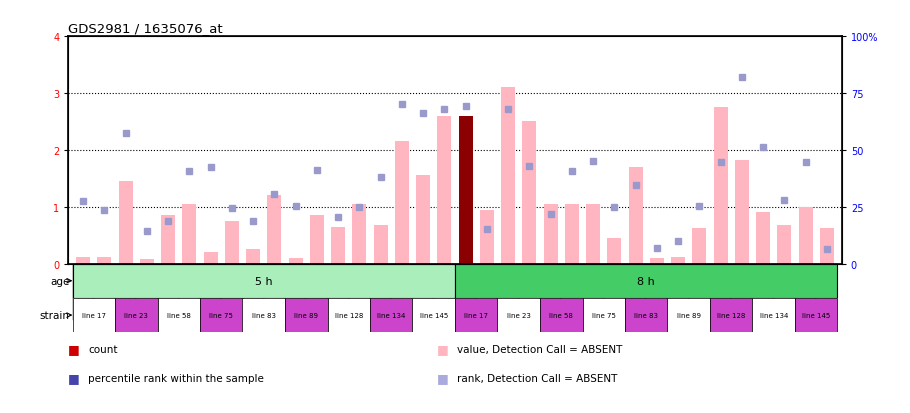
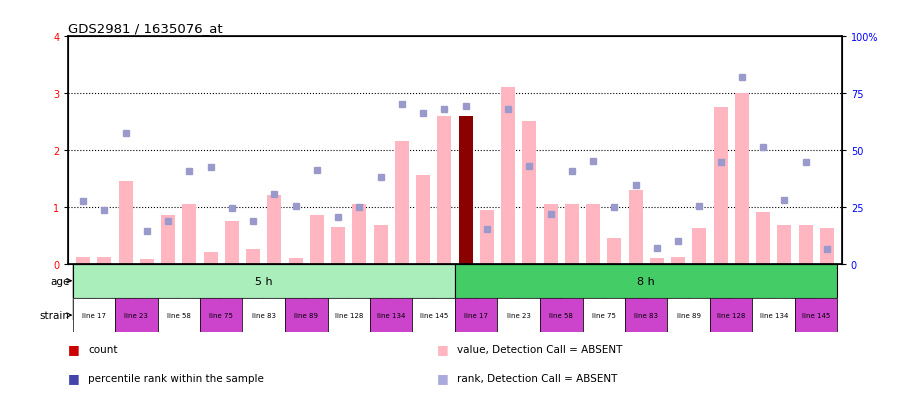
GSM225330: 1.70 -> 1.30
GSM225335: 1.82 -> 3.00
GSM225338: 1.00 -> 0.68
